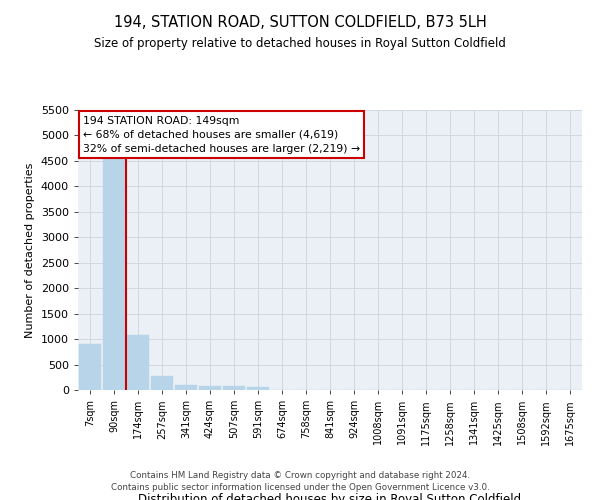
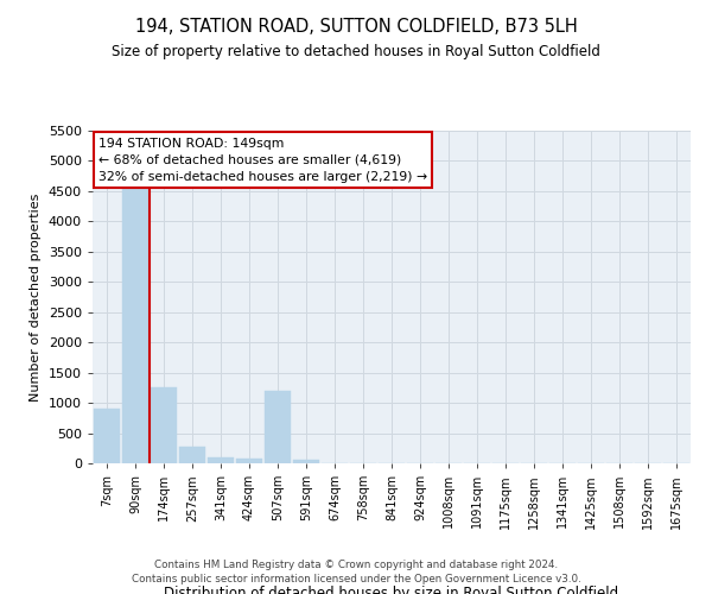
174sqm: 1080 -> 1260
507sqm: 80 -> 1200
